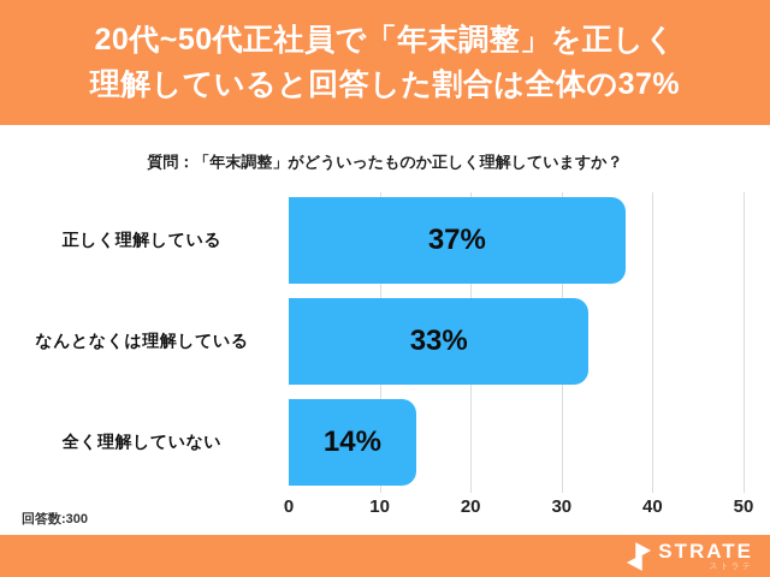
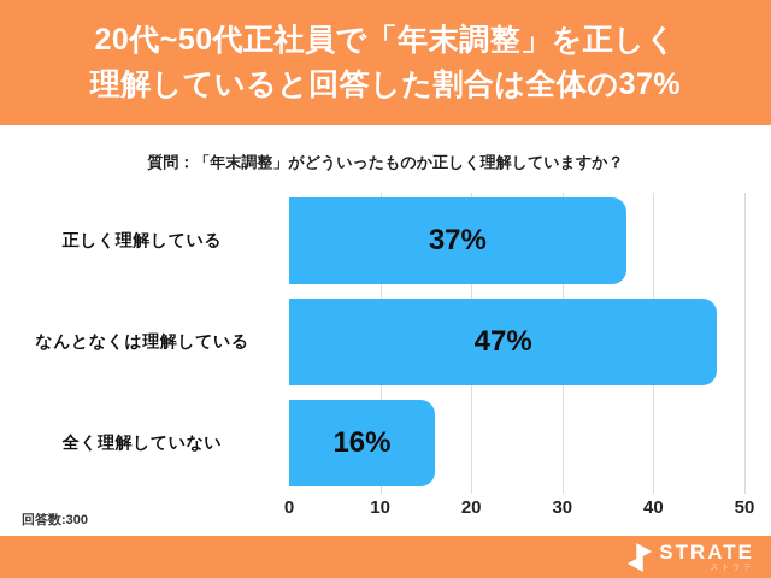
なんとなくは理解している: 33% -> 47%
全く理解していない: 14% -> 16%
